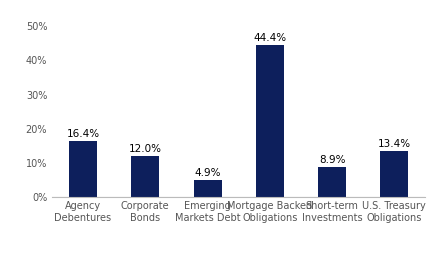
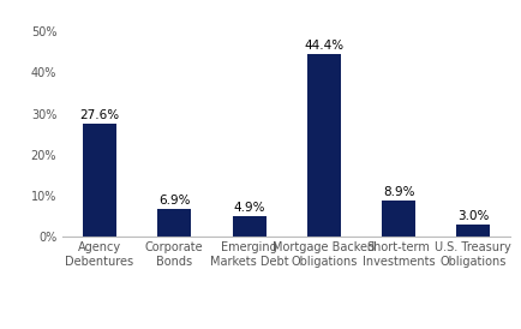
Agency Debentures: 16.4% -> 27.6%
Corporate Bonds: 12.0% -> 6.9%
U.S. Treasury Obligations: 13.4% -> 3.0%
